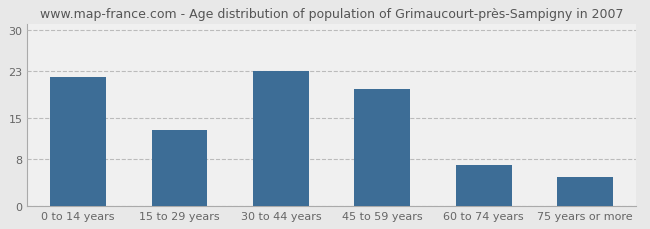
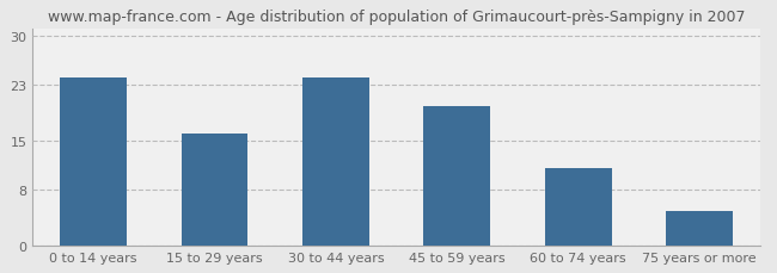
0 to 14 years: 22 -> 24
15 to 29 years: 13 -> 16
30 to 44 years: 23 -> 24
60 to 74 years: 7 -> 11
